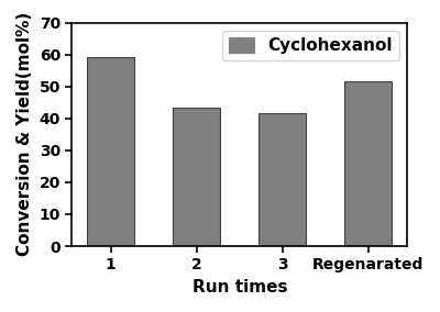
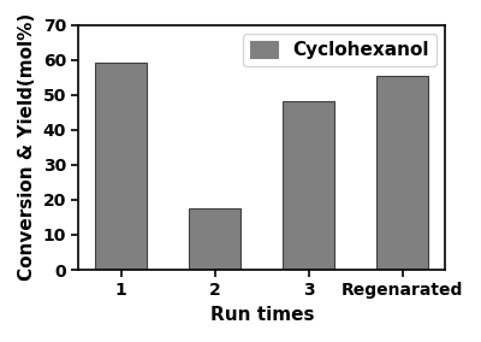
2: 43.2 -> 17.5
3: 41.5 -> 48.0
Regenarated: 51.5 -> 55.5
